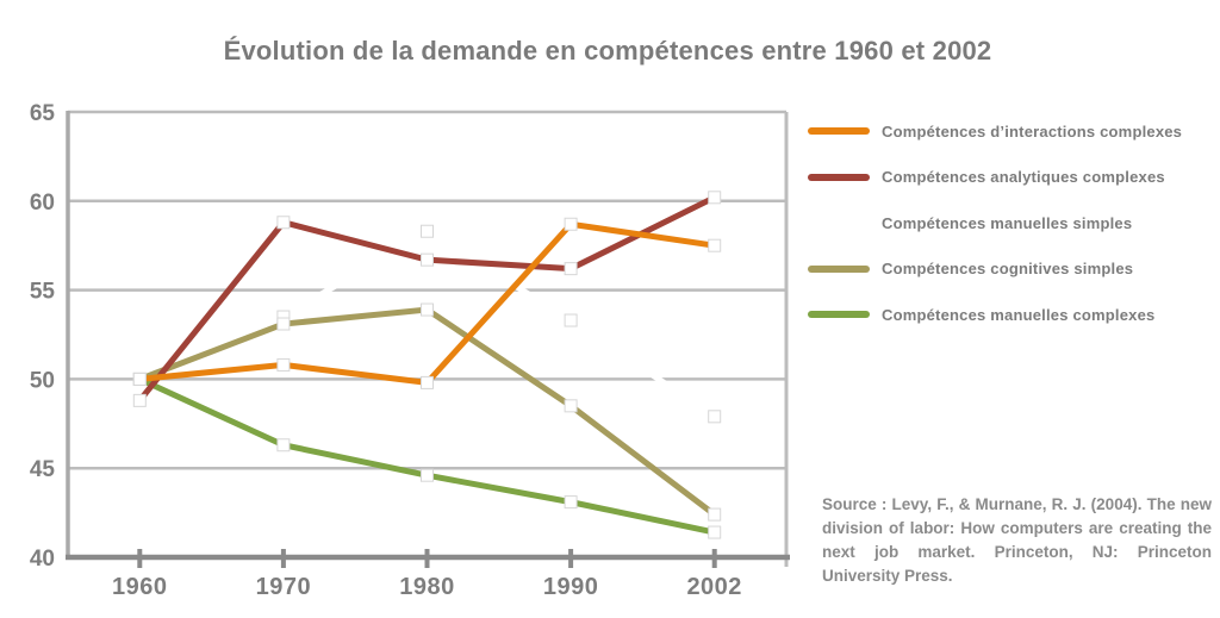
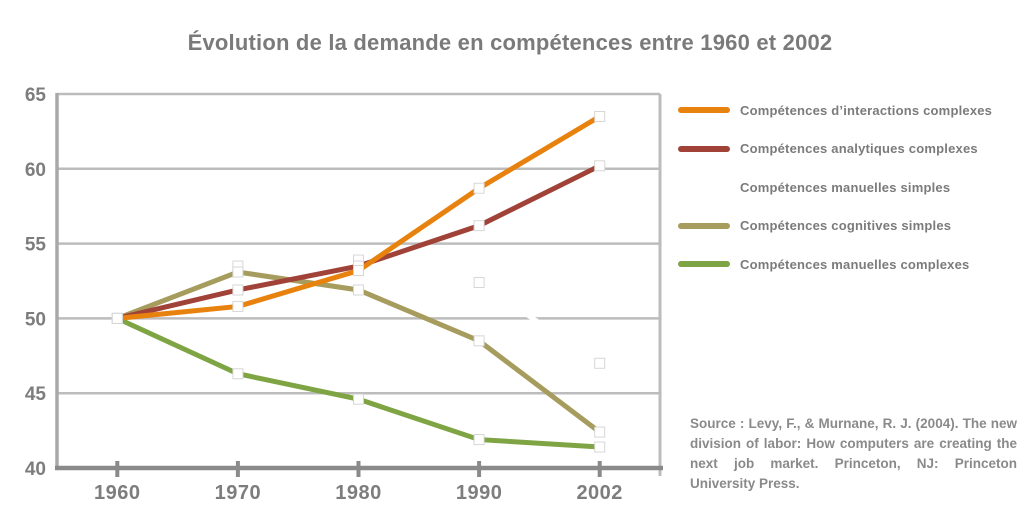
Compétences analytiques complexes/1960: 48.8 -> 50.0
Compétences analytiques complexes/1970: 58.8 -> 51.9
Compétences d’interactions complexes/1980: 49.8 -> 53.2
Compétences analytiques complexes/1980: 56.7 -> 53.5
Compétences manuelles simples/1980: 58.3 -> 53.9
Compétences cognitives simples/1980: 53.9 -> 51.9
Compétences manuelles simples/1990: 53.3 -> 52.4
Compétences manuelles complexes/1990: 43.1 -> 41.9
Compétences d’interactions complexes/2002: 57.5 -> 63.5
Compétences manuelles simples/2002: 47.9 -> 47.0
